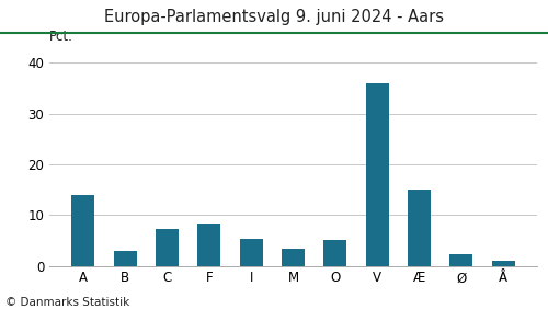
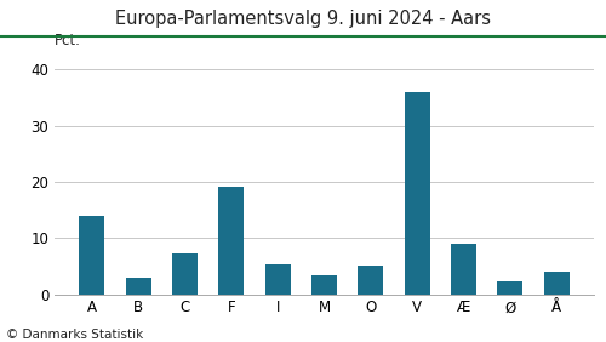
F: 8.3 -> 19.0
Æ: 15.0 -> 9.0
Å: 1.0 -> 4.0
